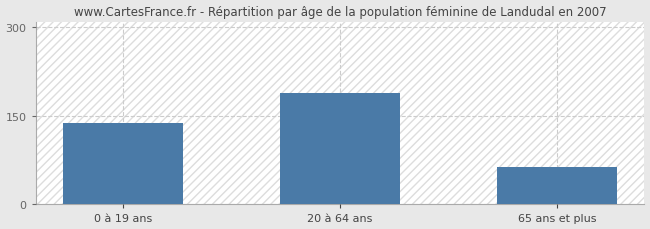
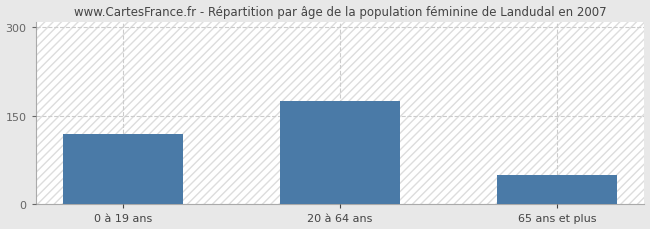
0 à 19 ans: 138 -> 120
20 à 64 ans: 188 -> 175
65 ans et plus: 64 -> 50
